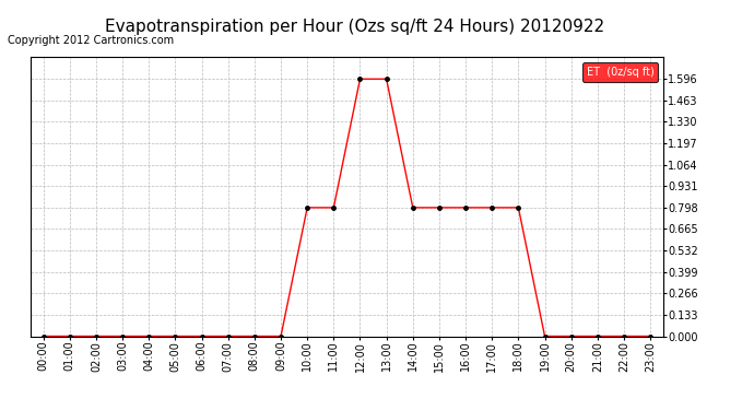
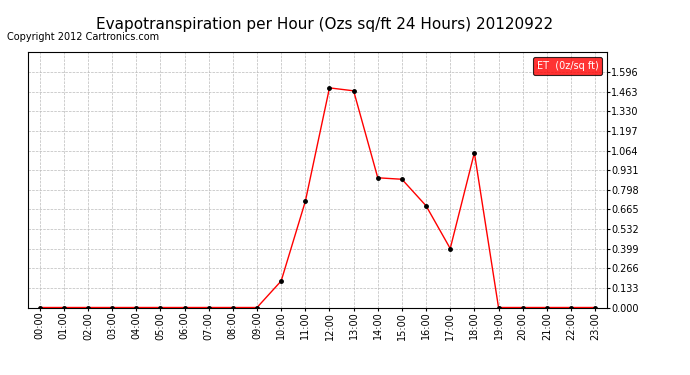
10:00: 0.80 -> 0.18
11:00: 0.80 -> 0.72
12:00: 1.60 -> 1.49
13:00: 1.60 -> 1.47
14:00: 0.80 -> 0.88
15:00: 0.80 -> 0.87
16:00: 0.80 -> 0.69
17:00: 0.80 -> 0.40
18:00: 0.80 -> 1.05
